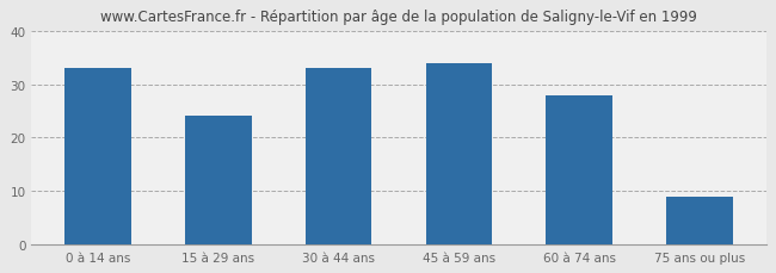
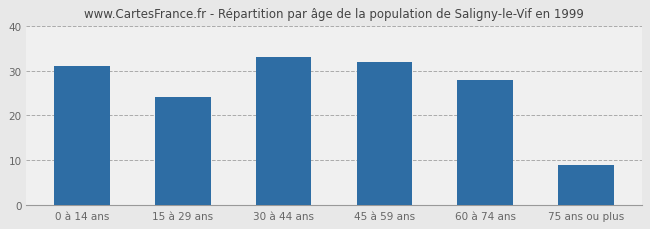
0 à 14 ans: 33 -> 31
45 à 59 ans: 34 -> 32
